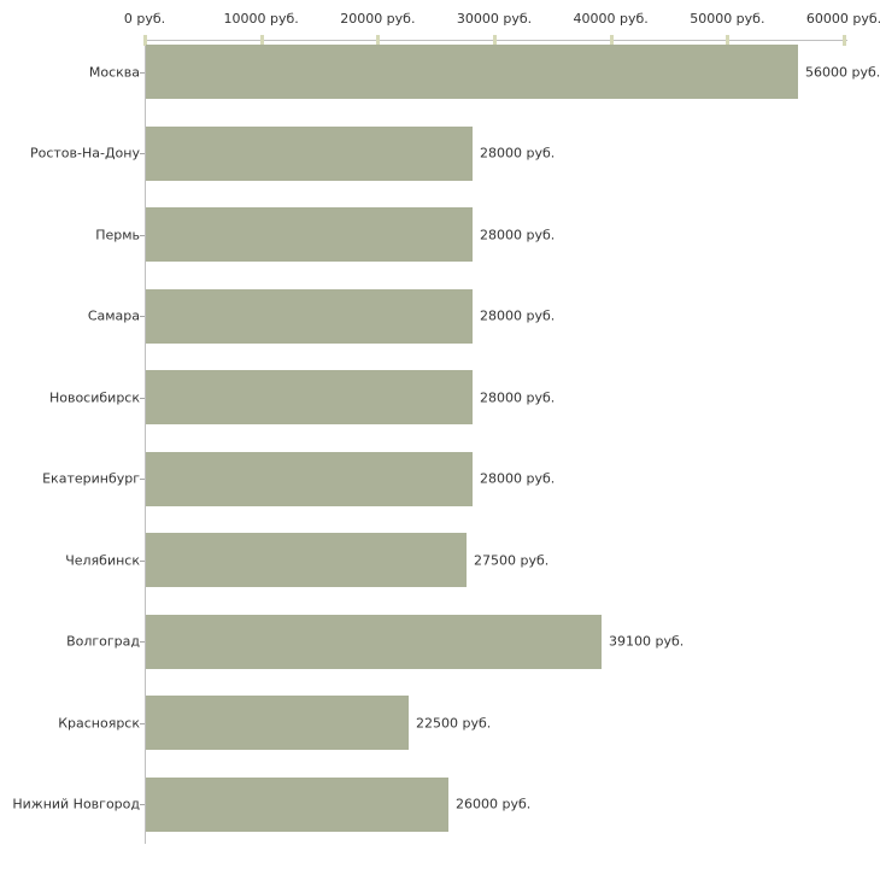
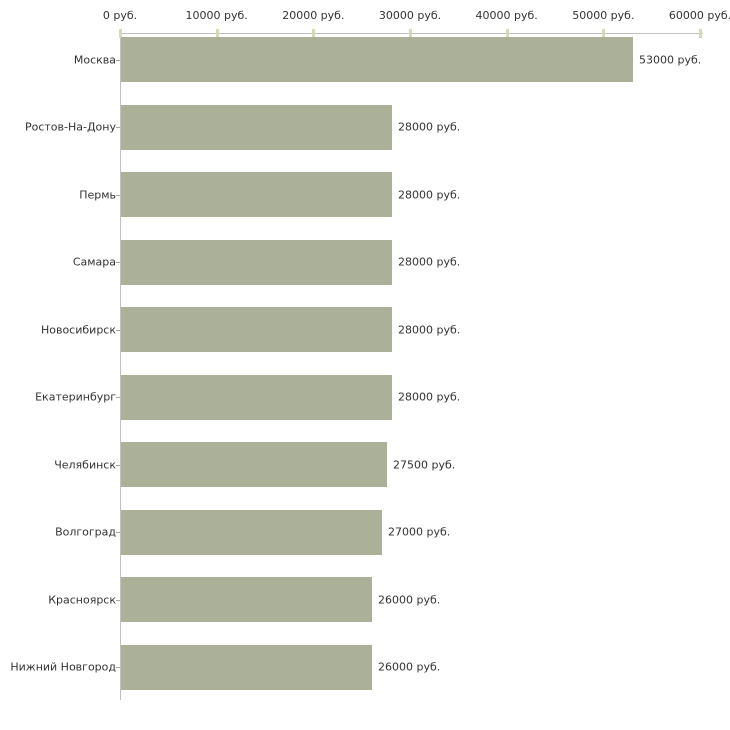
Москва: 56000 -> 53000
Волгоград: 39100 -> 27000
Красноярск: 22500 -> 26000
